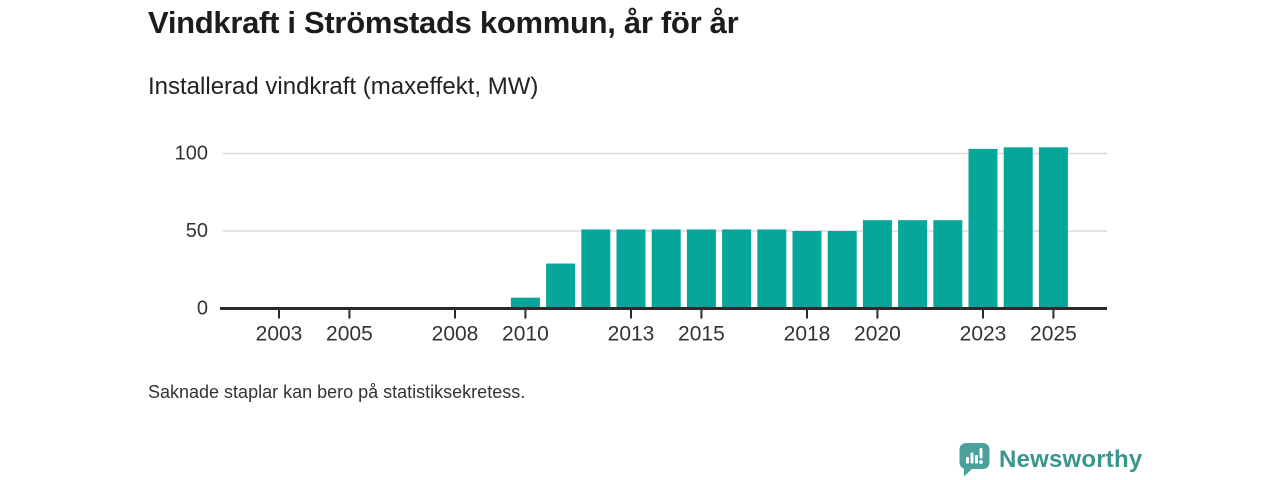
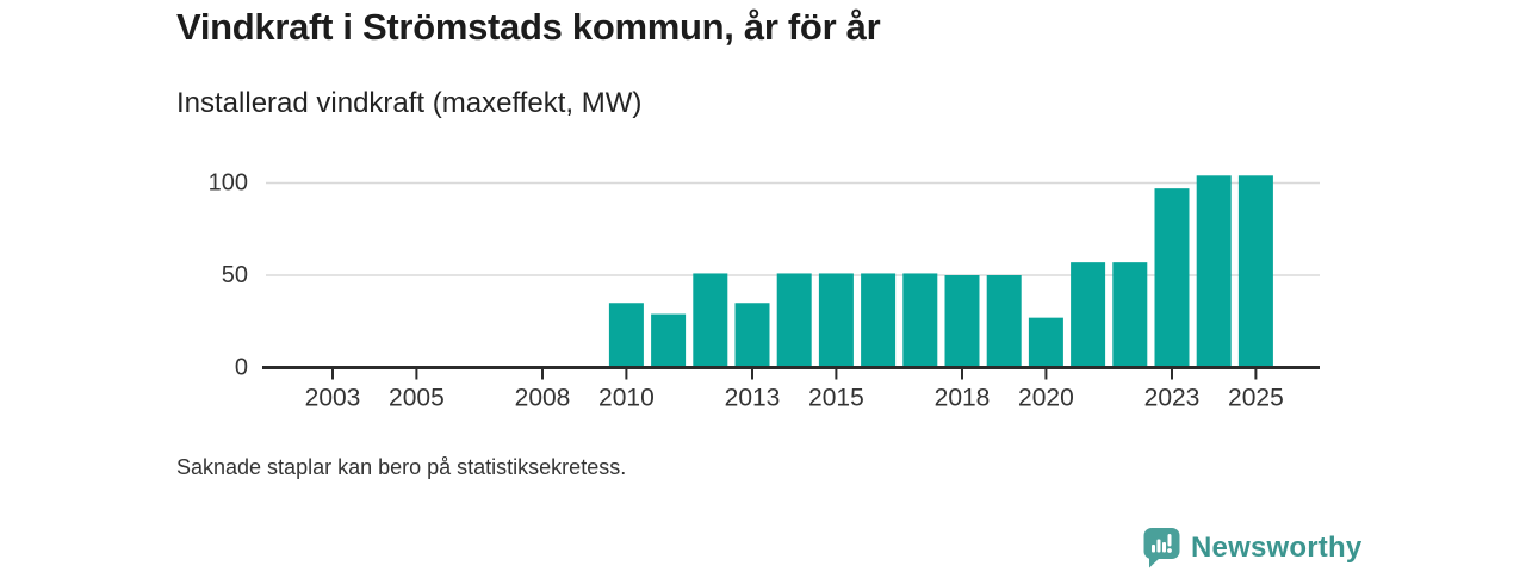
2010: 7 -> 35
2013: 51 -> 35
2020: 57 -> 27
2023: 103 -> 97
